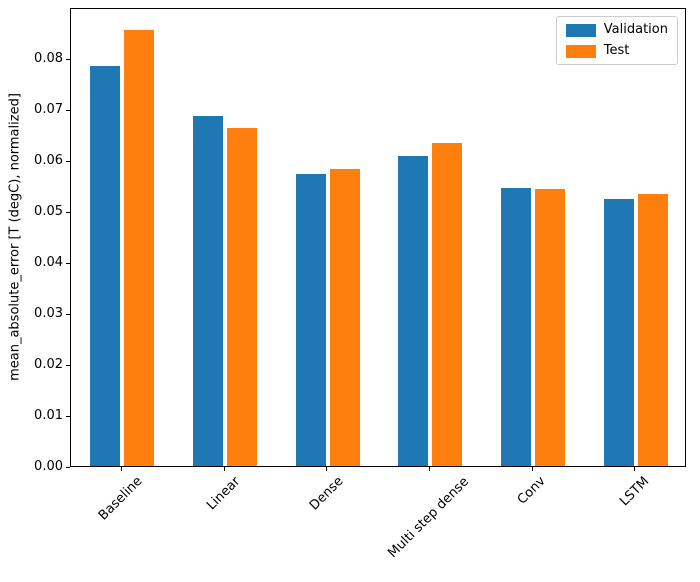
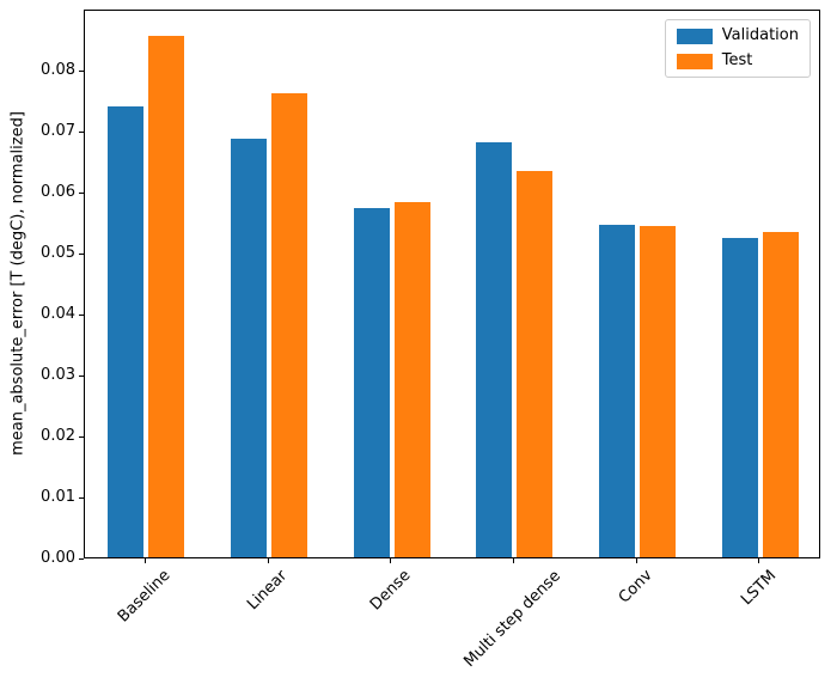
Validation/Baseline: 0.079 -> 0.074
Test/Linear: 0.066 -> 0.076
Validation/Multi step dense: 0.061 -> 0.068
